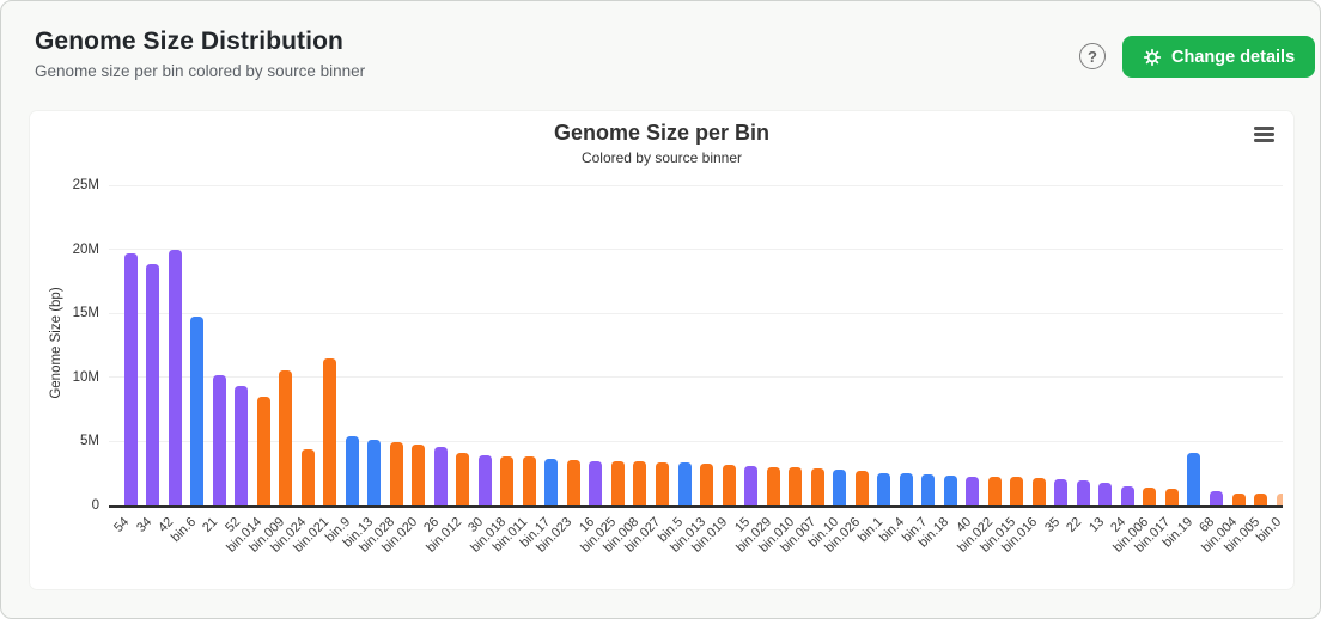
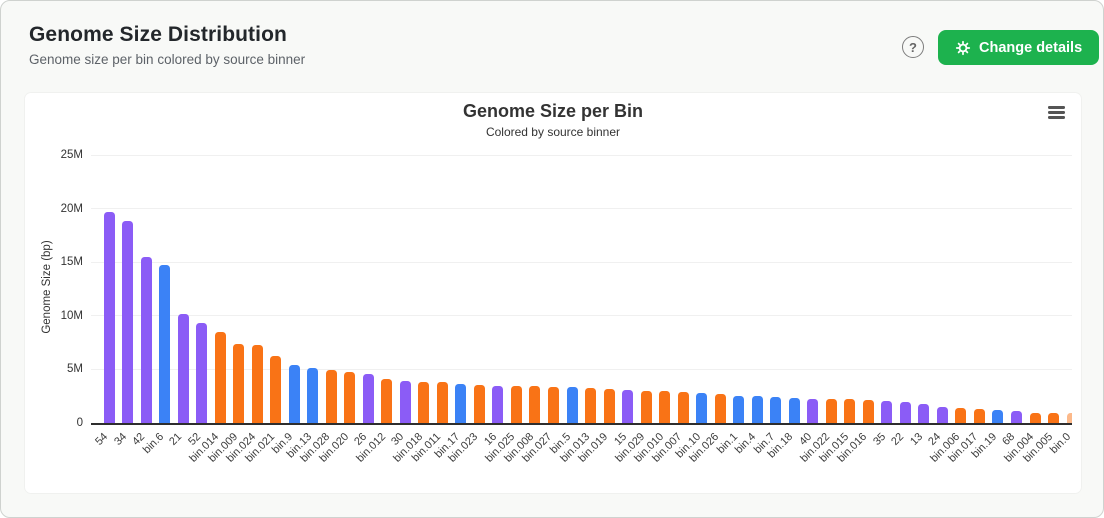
42: 20.0M -> 15.6M
bin.009: 10.6M -> 7.4M
bin.024: 4.4M -> 7.3M
bin.021: 11.5M -> 6.2M
bin.19: 4.1M -> 1.2M
